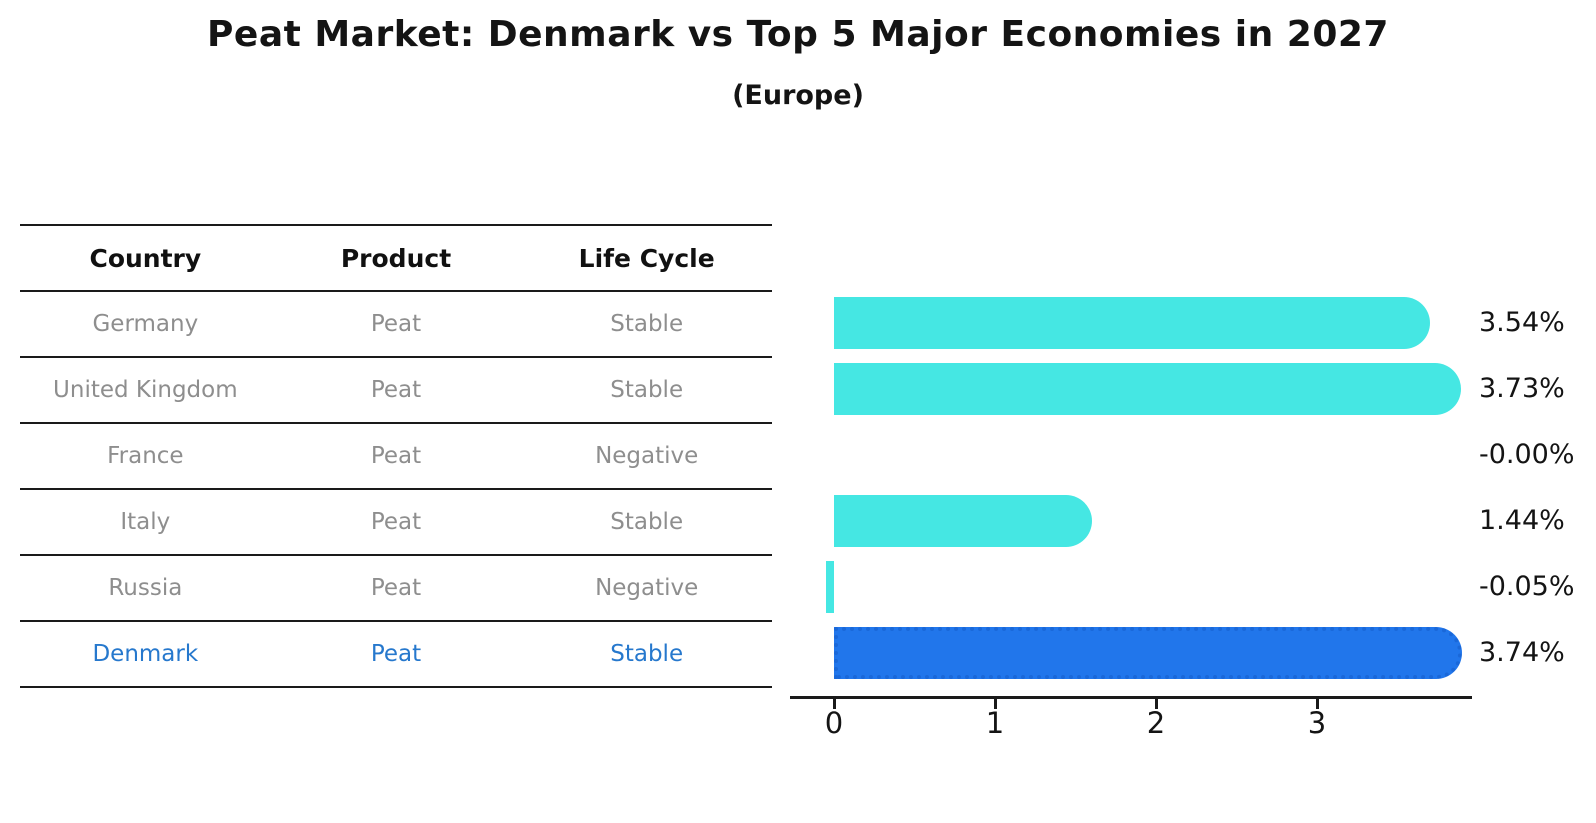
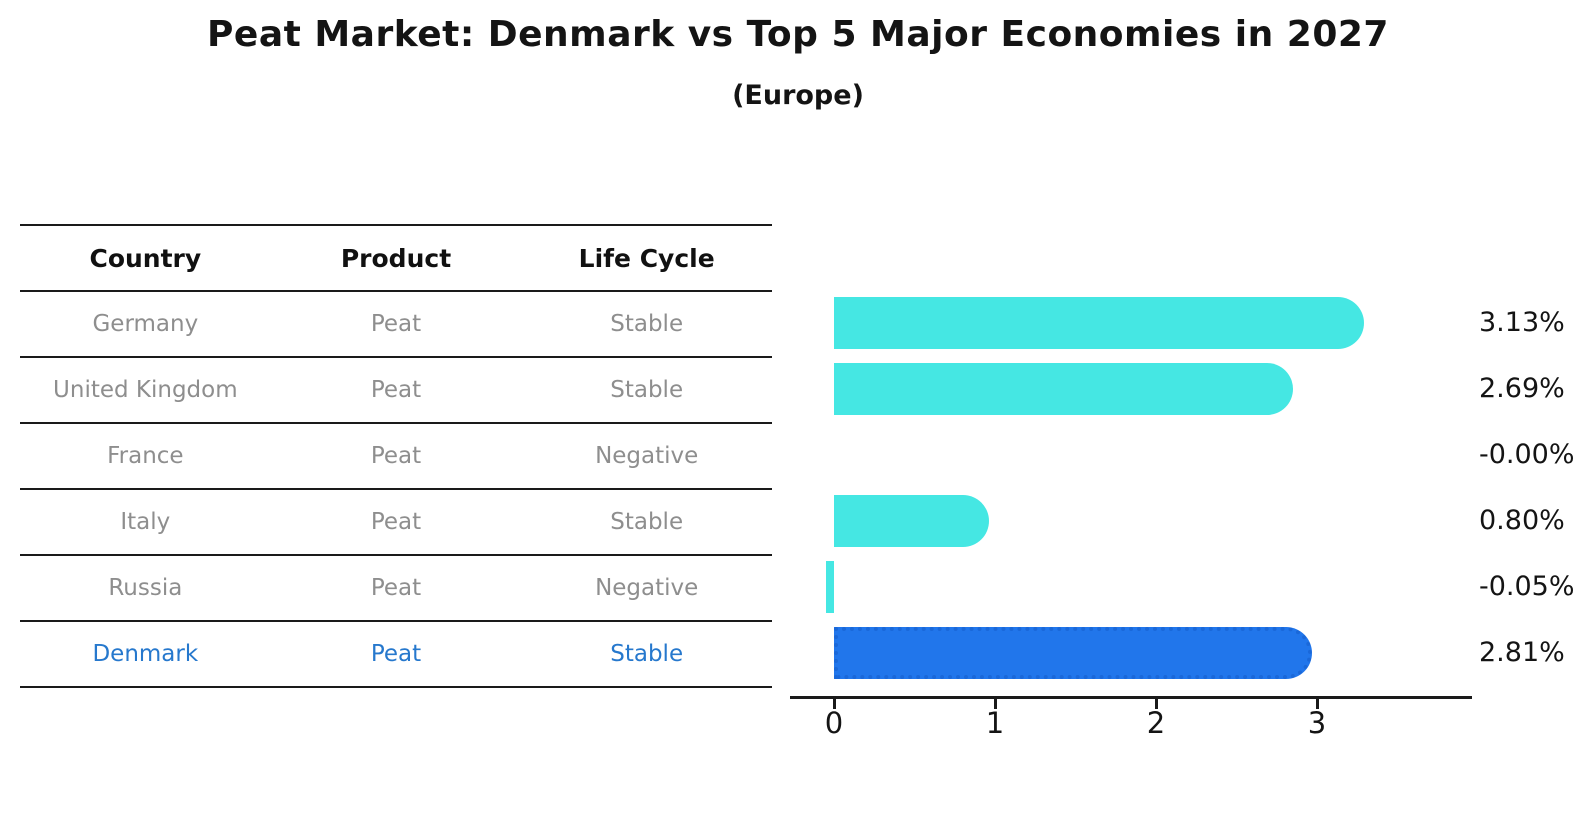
Germany: 3.54% -> 3.13%
United Kingdom: 3.73% -> 2.69%
Italy: 1.44% -> 0.80%
Denmark: 3.74% -> 2.81%
